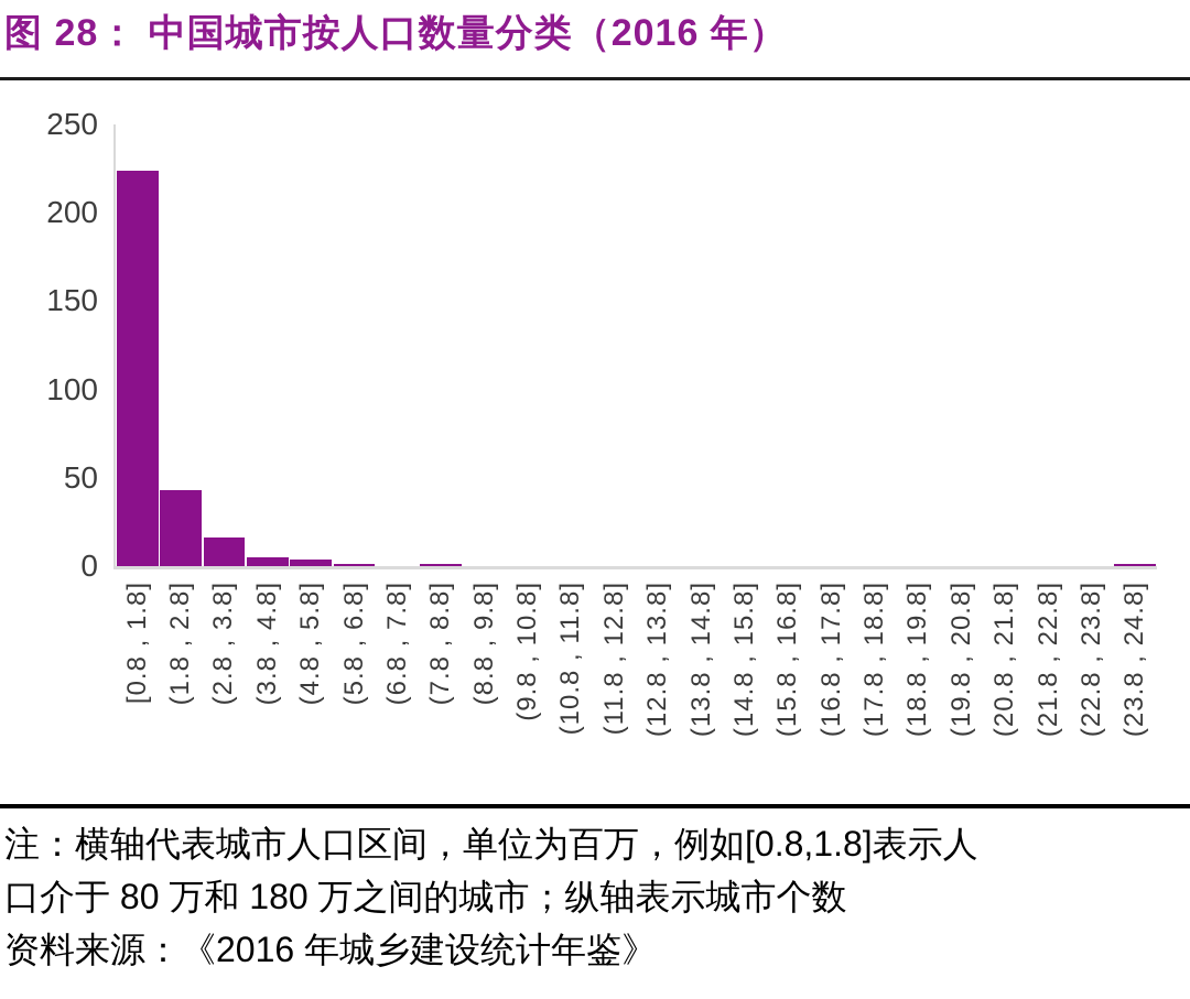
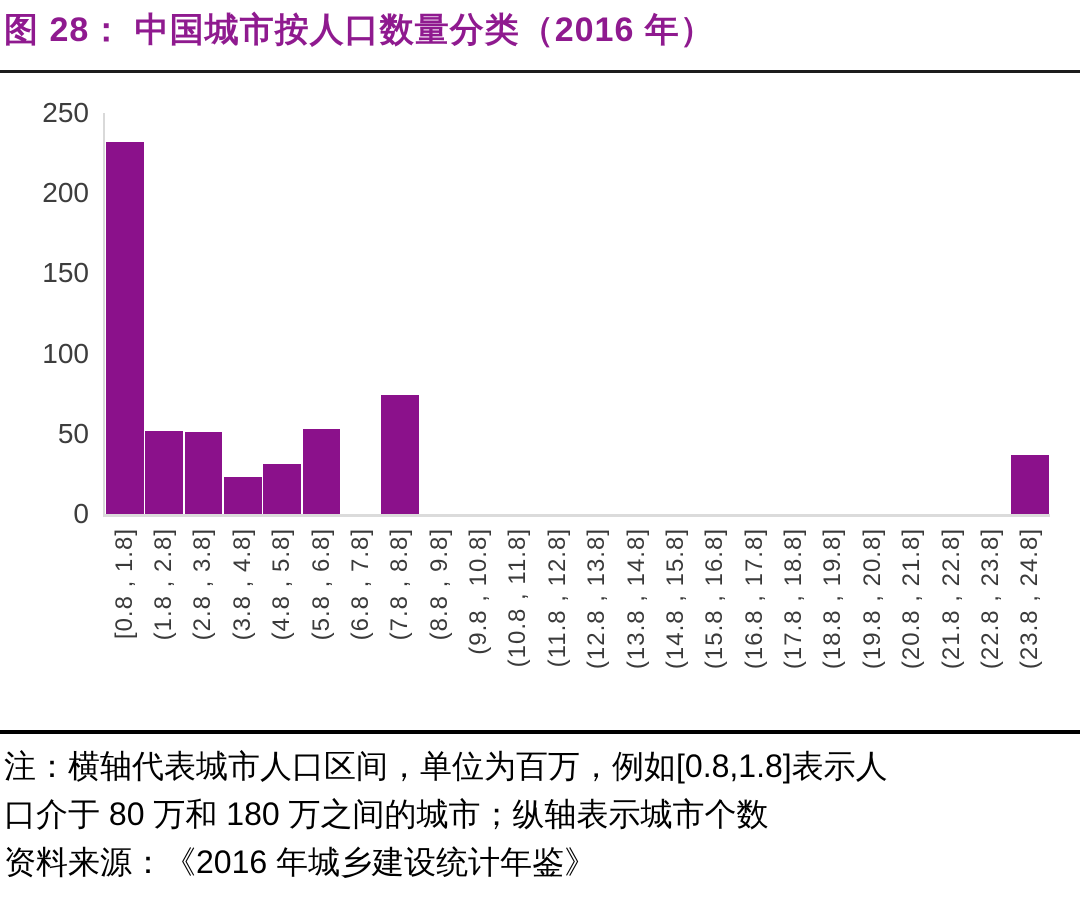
[0.8 , 1.8]: 224 -> 232
(1.8 , 2.8]: 43 -> 52
(2.8 , 3.8]: 16 -> 51
(3.8 , 4.8]: 5 -> 23
(4.8 , 5.8]: 4 -> 31
(5.8 , 6.8]: 1 -> 53
(7.8 , 8.8]: 1 -> 74
(23.8 , 24.8]: 1 -> 37
